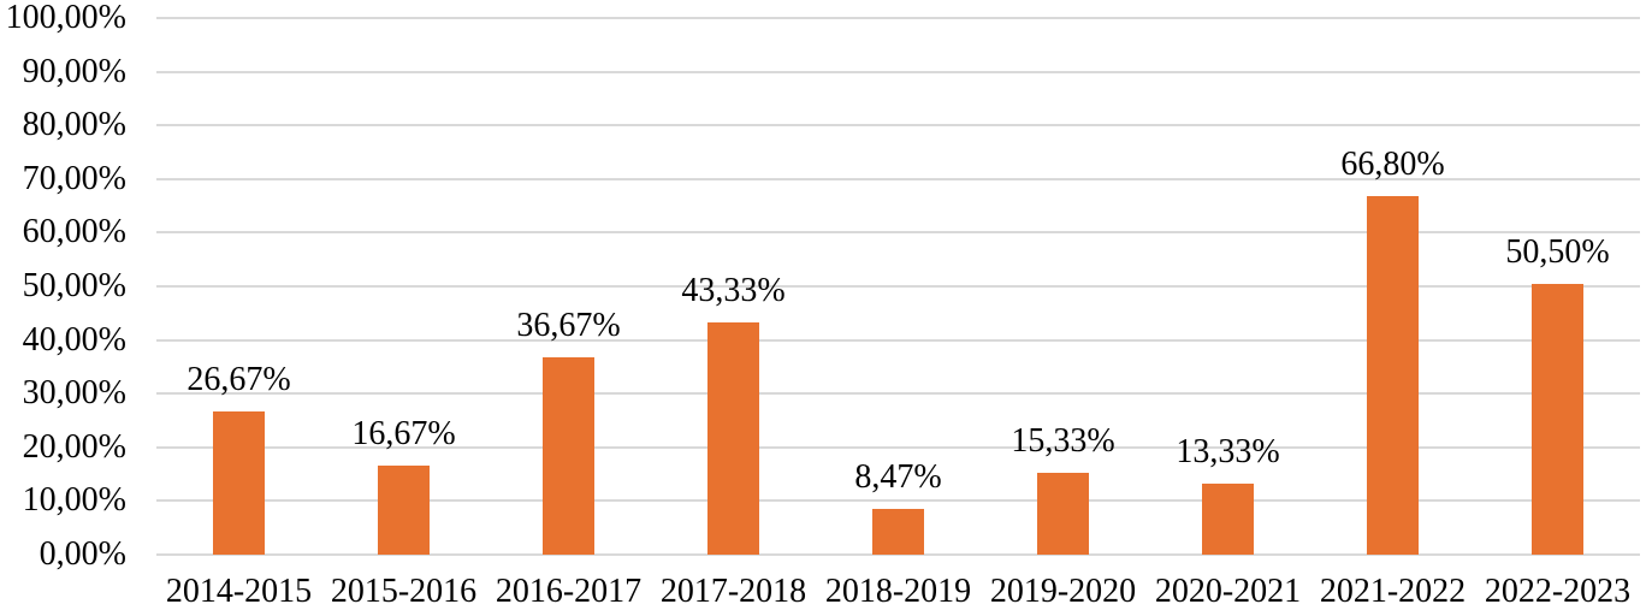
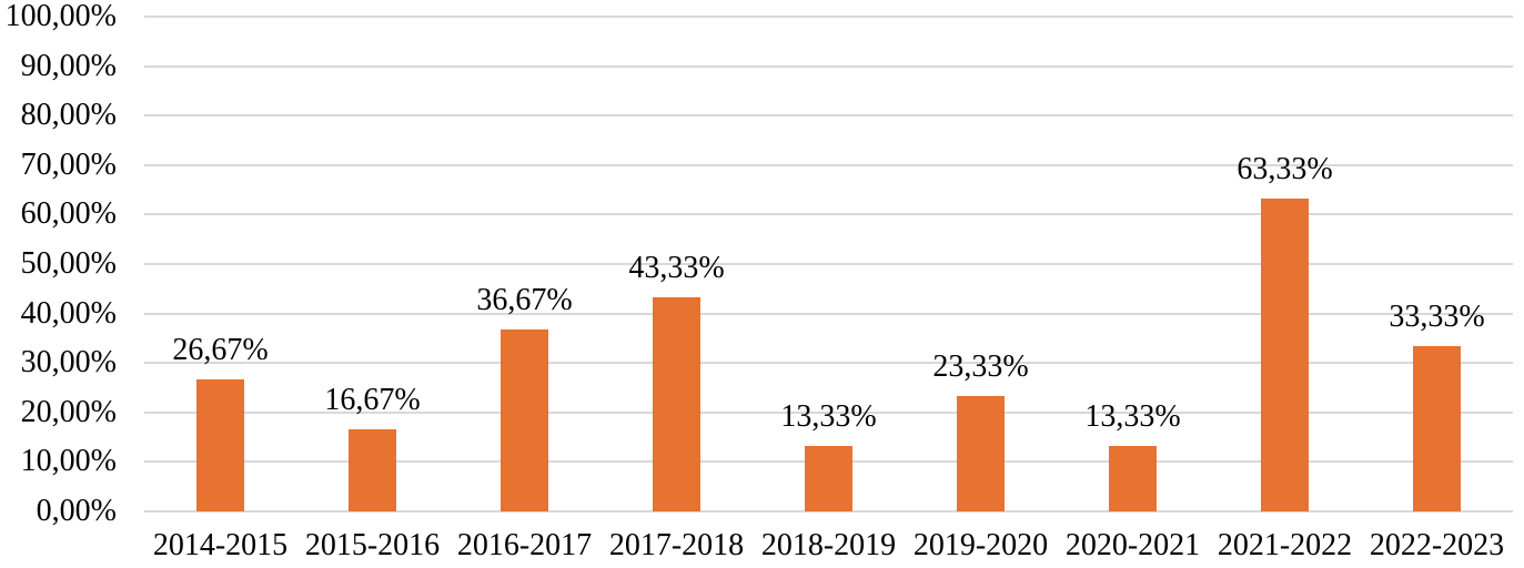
2018-2019: 8,47% -> 13,33%
2019-2020: 15,33% -> 23,33%
2021-2022: 66,80% -> 63,33%
2022-2023: 50,50% -> 33,33%
